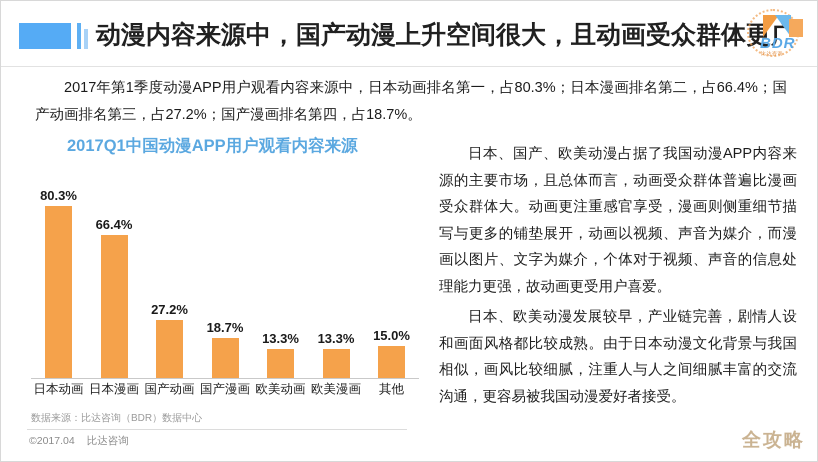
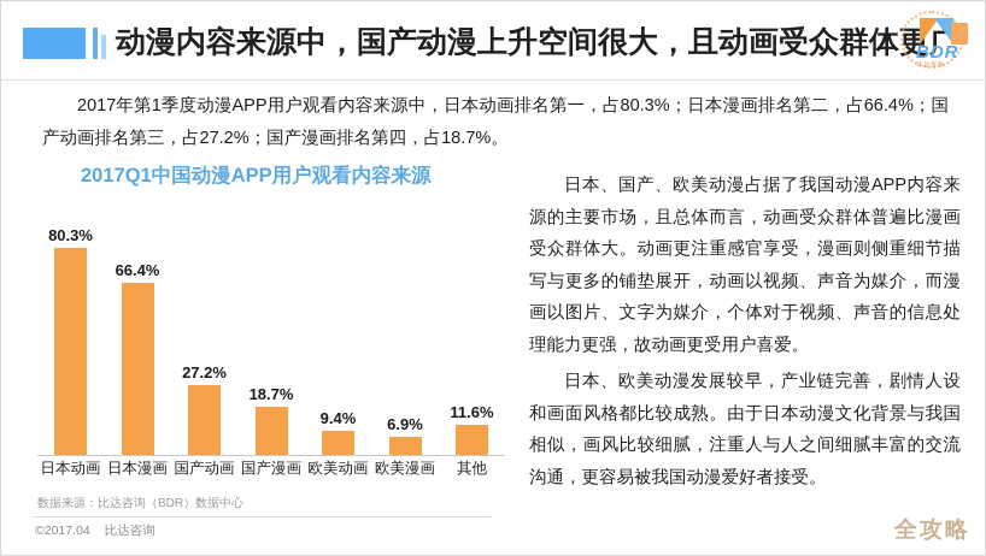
欧美动画: 13.3% -> 9.4%
欧美漫画: 13.3% -> 6.9%
其他: 15.0% -> 11.6%
